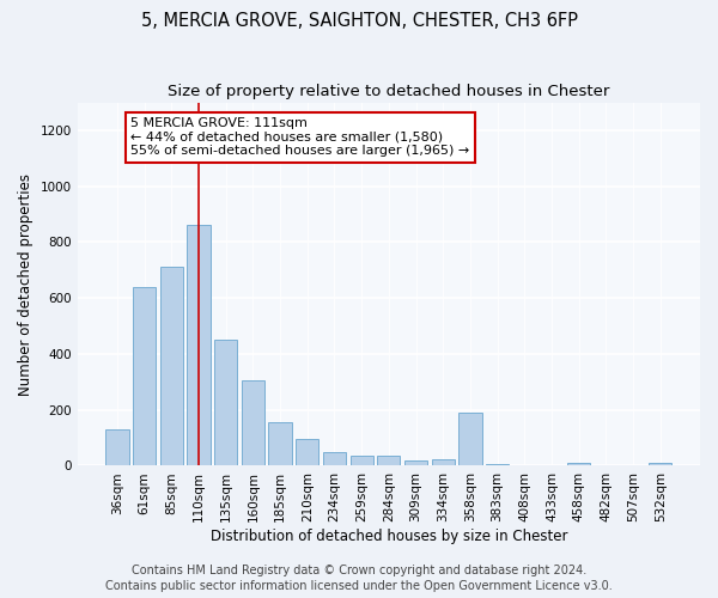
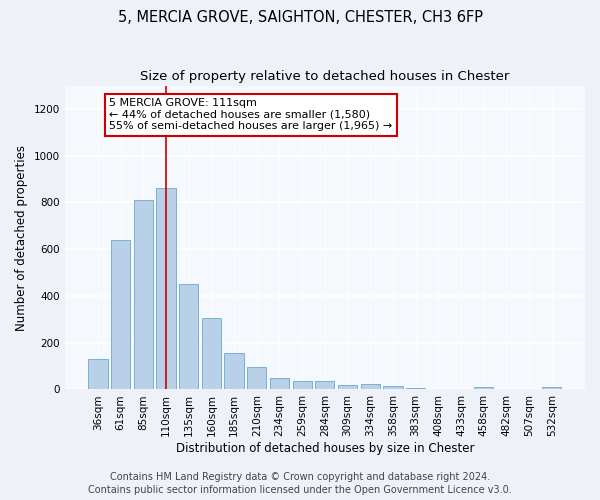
85sqm: 710 -> 810
358sqm: 190 -> 13
